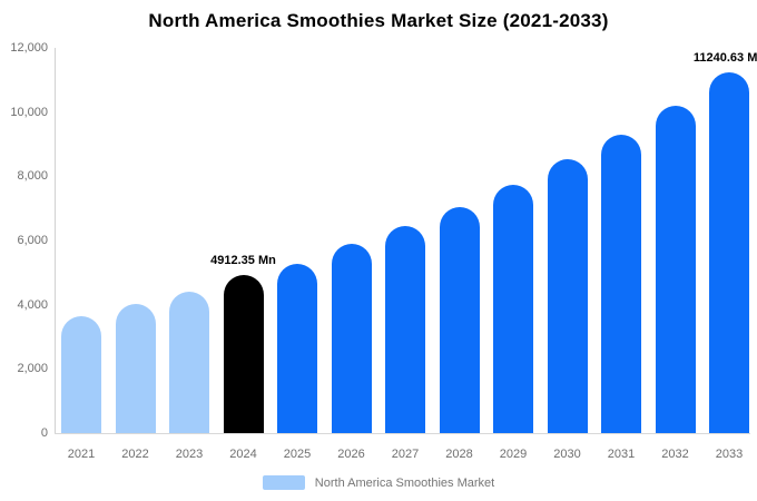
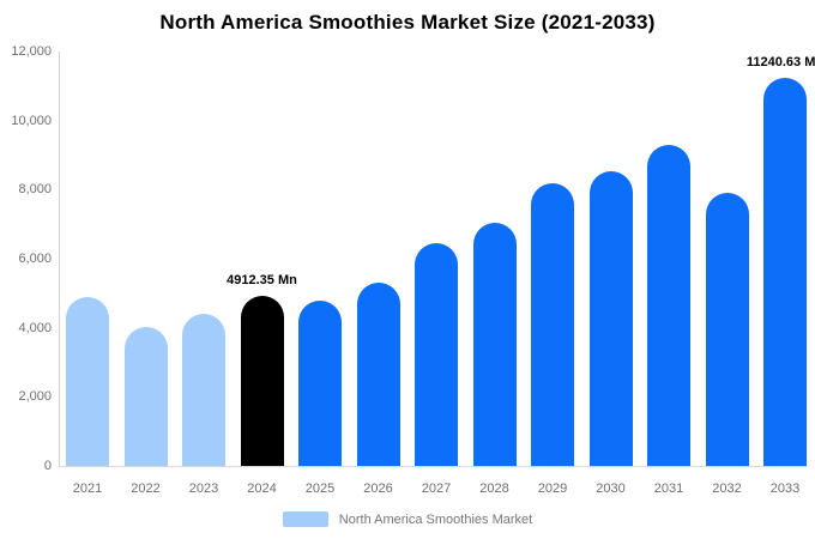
2021: 3600 -> 4900
2025: 5300 -> 4800
2026: 5900 -> 5300
2029: 7700 -> 8200
2032: 10200 -> 7900
